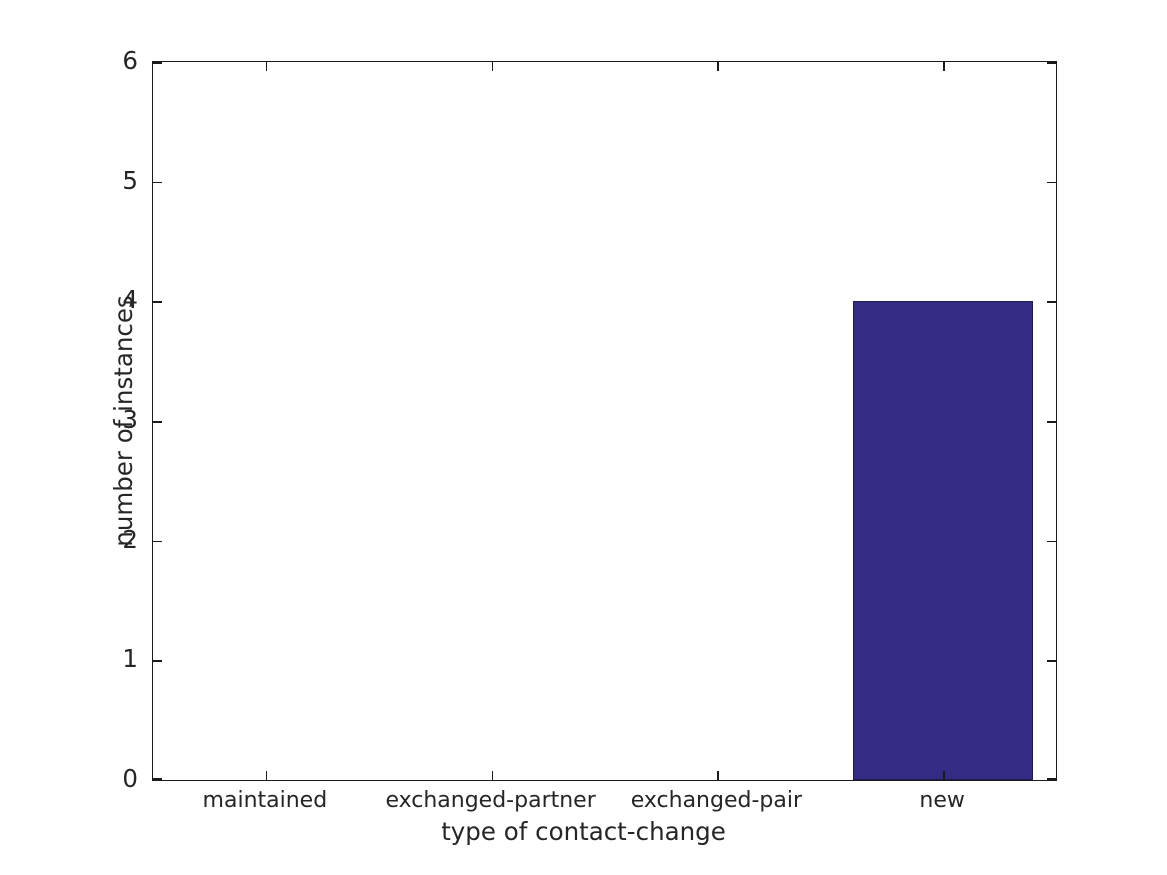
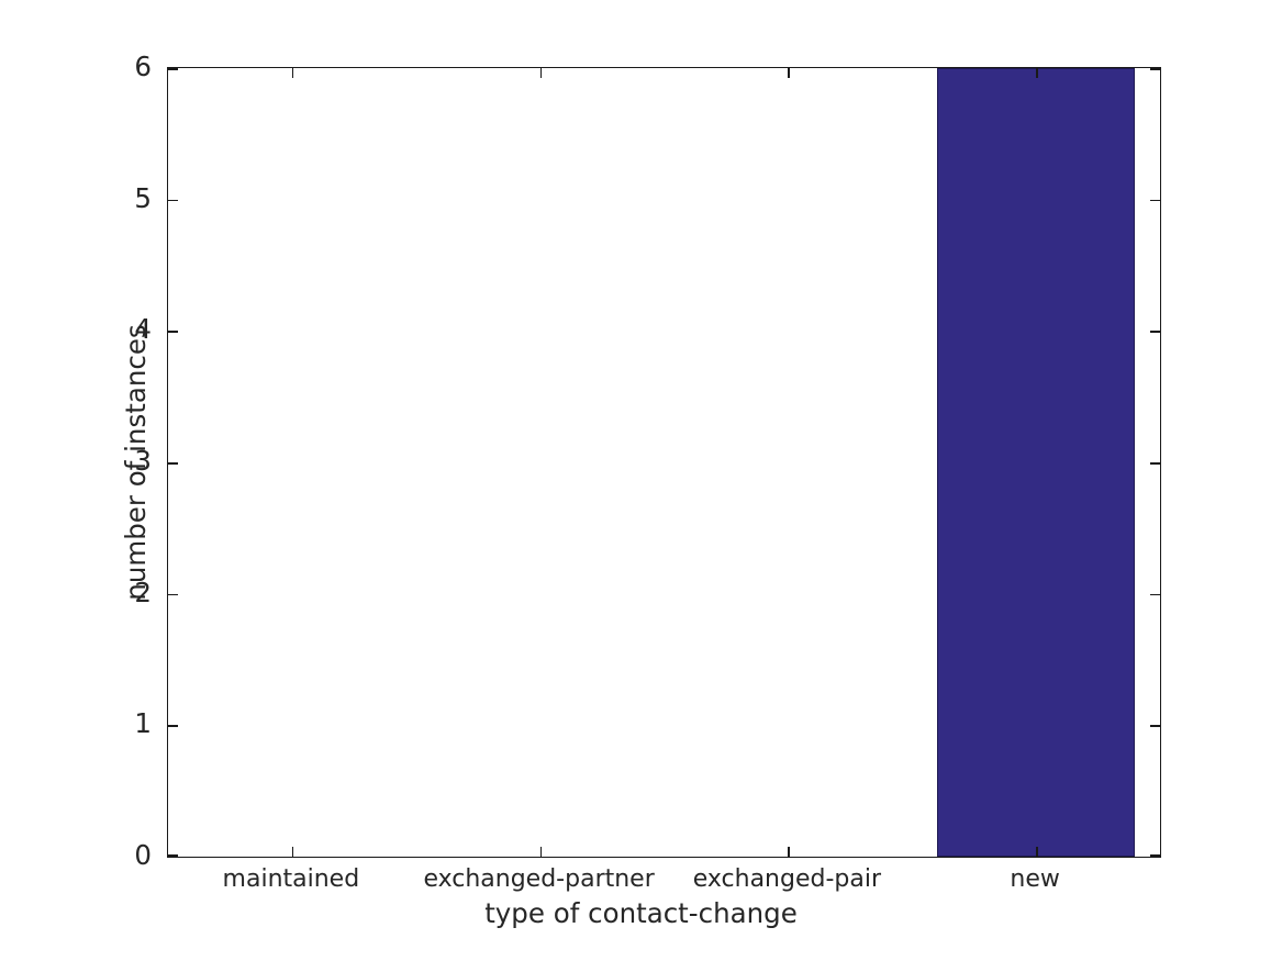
new: 4 -> 6
